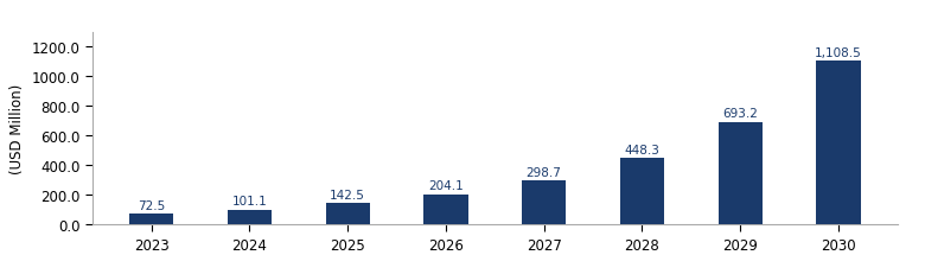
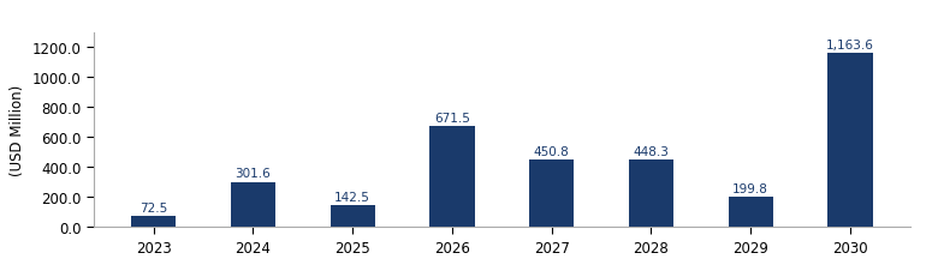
2024: 101.1 -> 301.6
2026: 204.1 -> 671.5
2027: 298.7 -> 450.8
2029: 693.2 -> 199.8
2030: 1,108.5 -> 1,163.6
